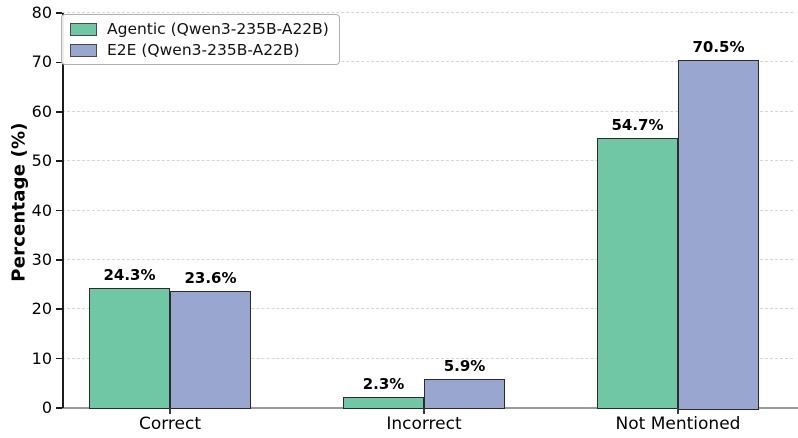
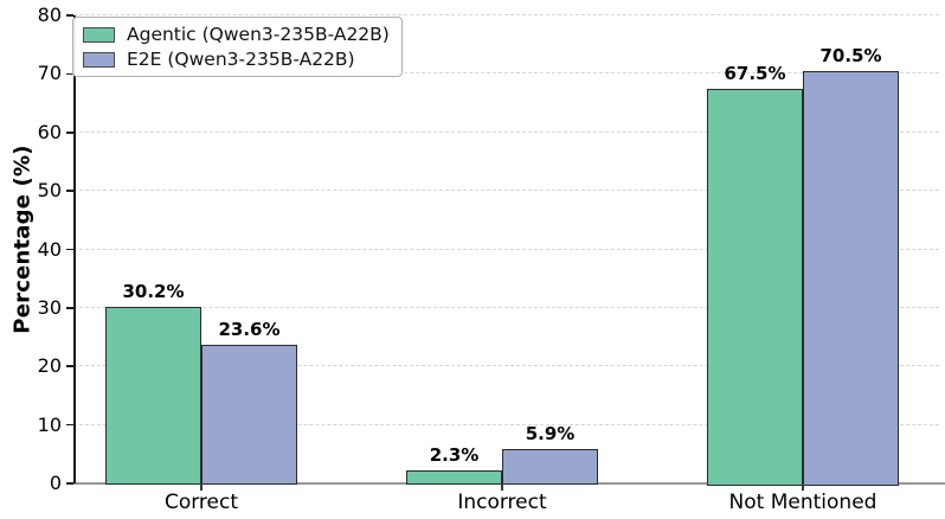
Agentic (Qwen3-235B-A22B)/Correct: 24.3% -> 30.2%
Agentic (Qwen3-235B-A22B)/Not Mentioned: 54.7% -> 67.5%
